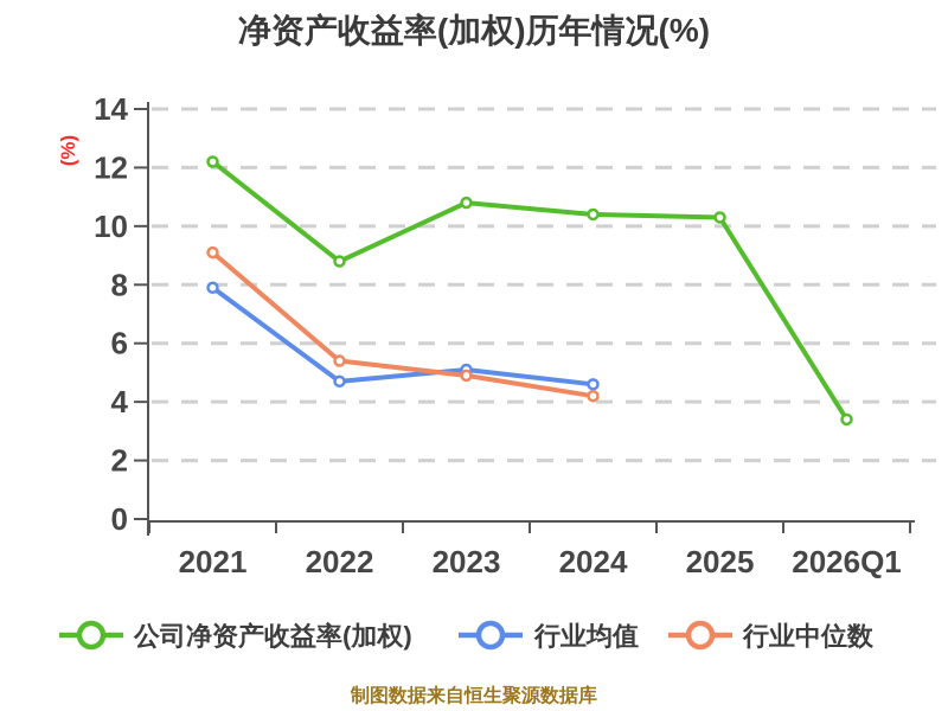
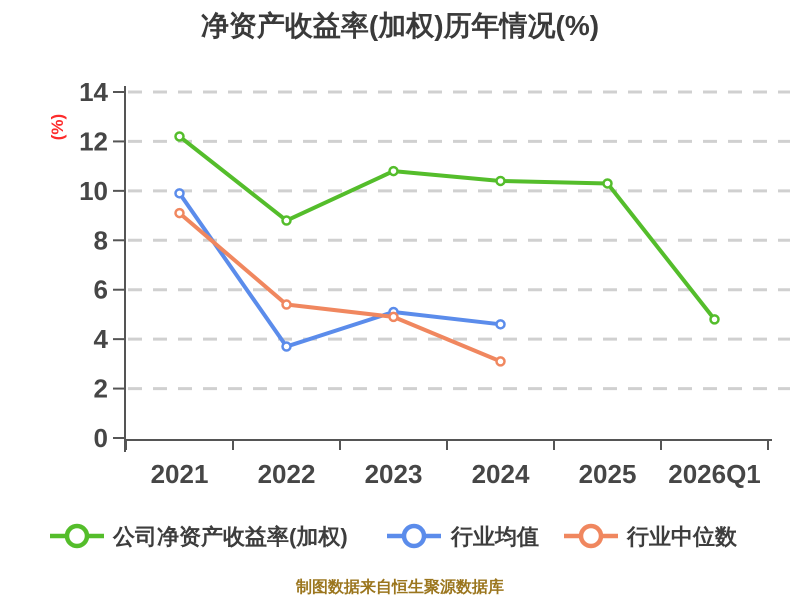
行业均值/2021: 7.9 -> 9.9
行业均值/2022: 4.7 -> 3.7
行业中位数/2024: 4.2 -> 3.1
公司净资产收益率(加权)/2026Q1: 3.4 -> 4.8
